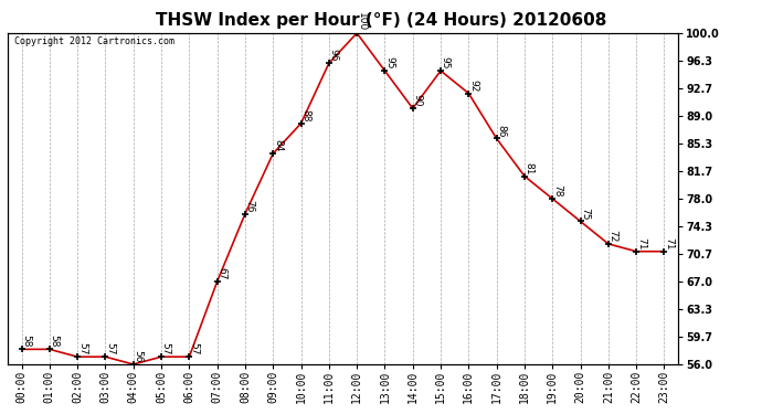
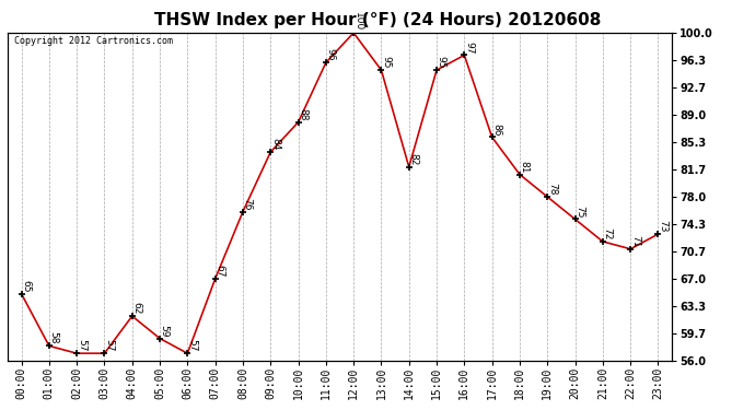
00:00: 58 -> 65
04:00: 56 -> 62
05:00: 57 -> 59
14:00: 90 -> 82
16:00: 92 -> 97
23:00: 71 -> 73
